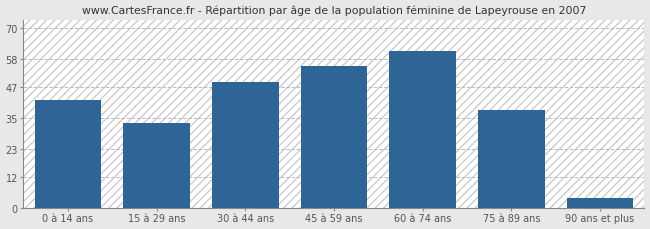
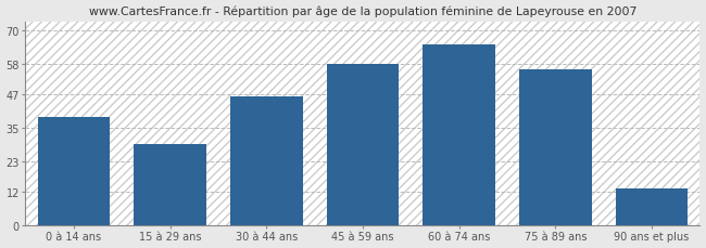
0 à 14 ans: 42 -> 39
15 à 29 ans: 33 -> 29
30 à 44 ans: 49 -> 46
45 à 59 ans: 55 -> 58
60 à 74 ans: 61 -> 65
75 à 89 ans: 38 -> 56
90 ans et plus: 4 -> 13
